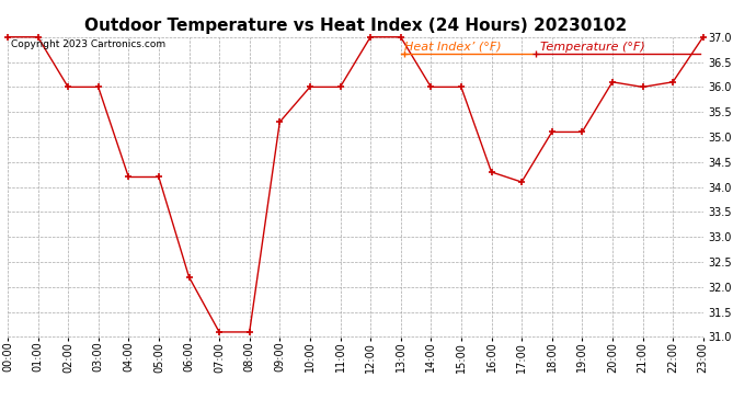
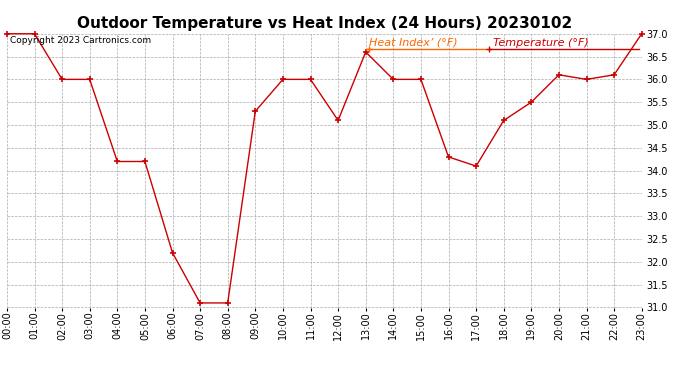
12:00: 37.0 -> 35.1
13:00: 37.0 -> 36.6
19:00: 35.1 -> 35.5
